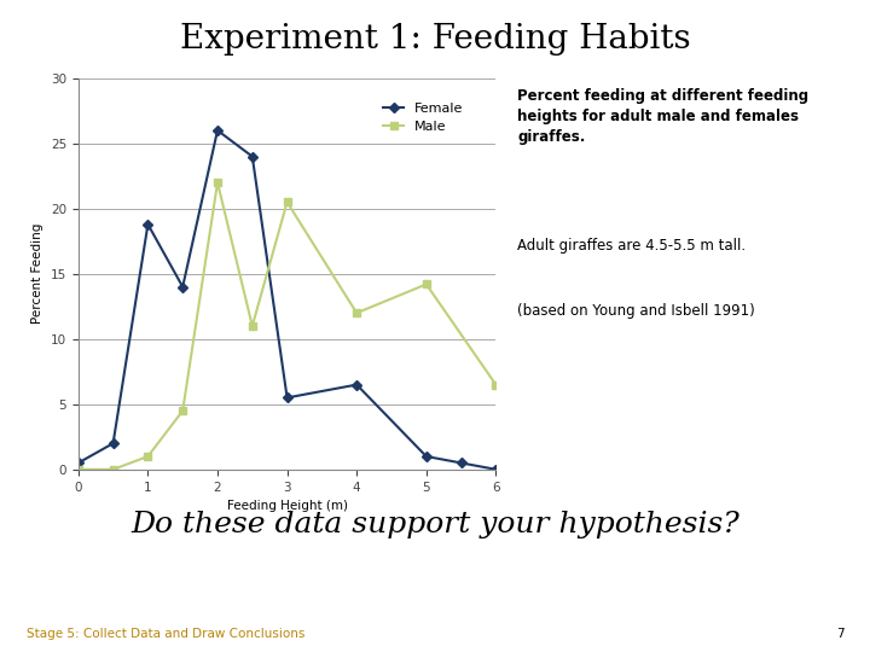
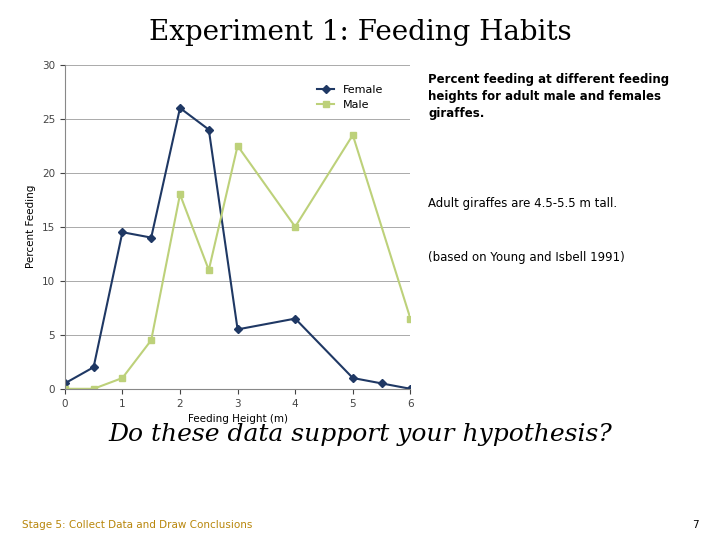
Female/1: 18.8 -> 14.5
Male/2: 22.0 -> 18.0
Male/3: 20.5 -> 22.5
Male/4: 12.0 -> 15.0
Male/5: 14.2 -> 23.5
